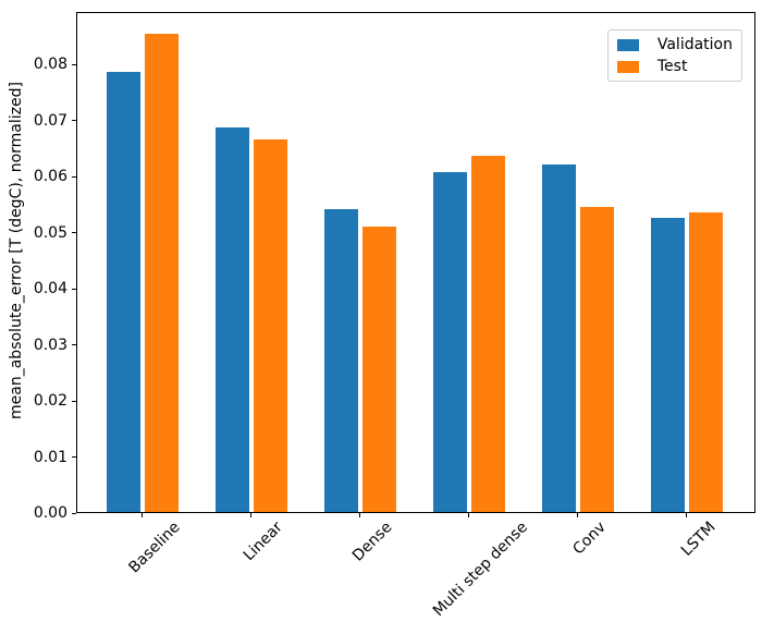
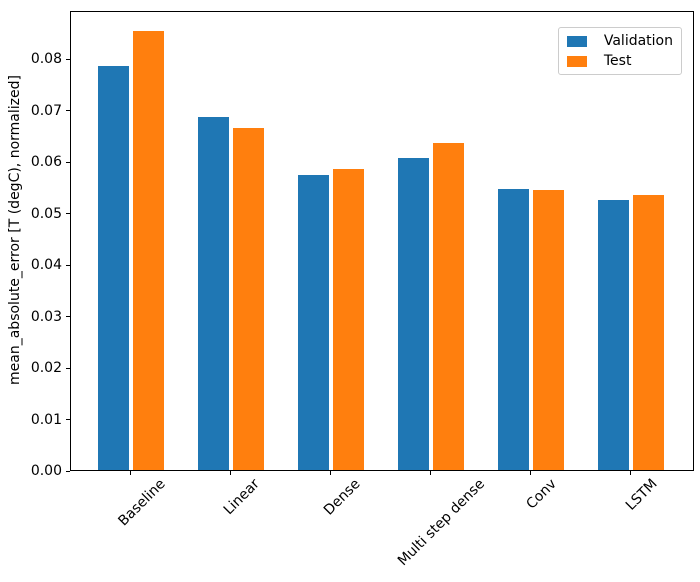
Validation/Dense: 0.054 -> 0.057
Test/Dense: 0.051 -> 0.059
Validation/Conv: 0.062 -> 0.055
